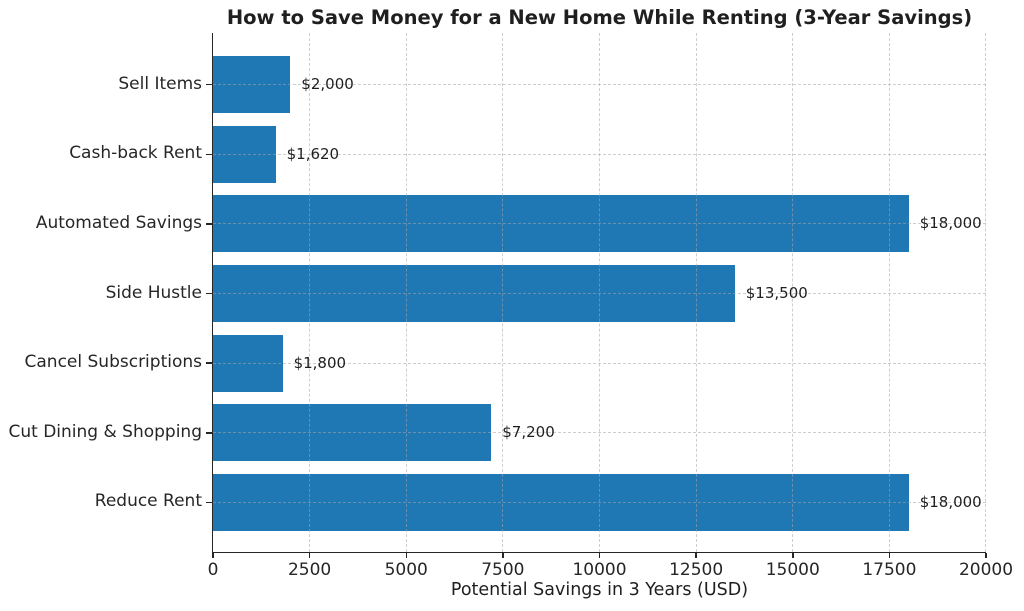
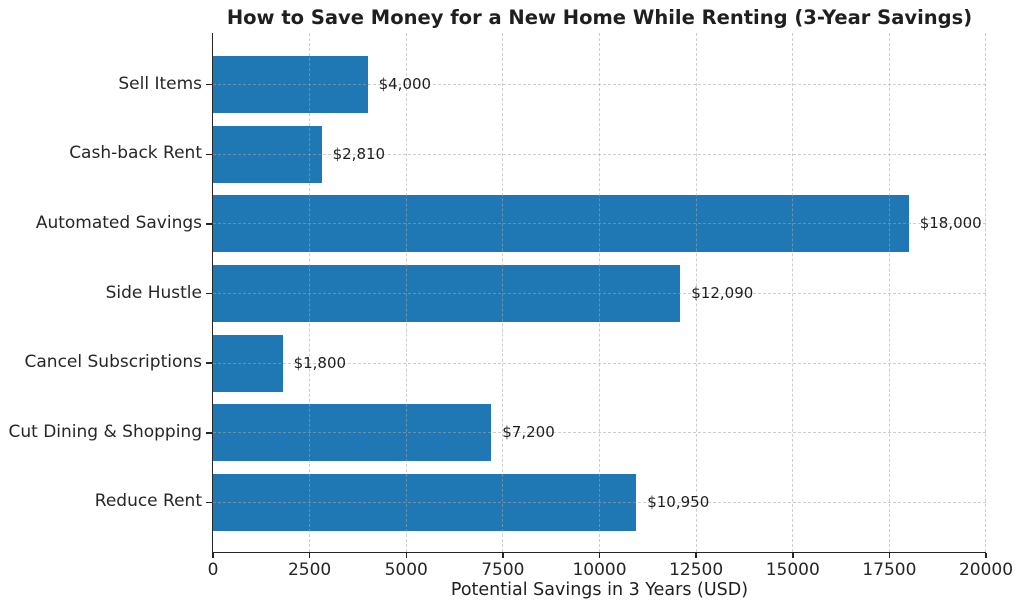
Sell Items: $2,000 -> $4,000
Cash-back Rent: $1,620 -> $2,810
Side Hustle: $13,500 -> $12,090
Reduce Rent: $18,000 -> $10,950
